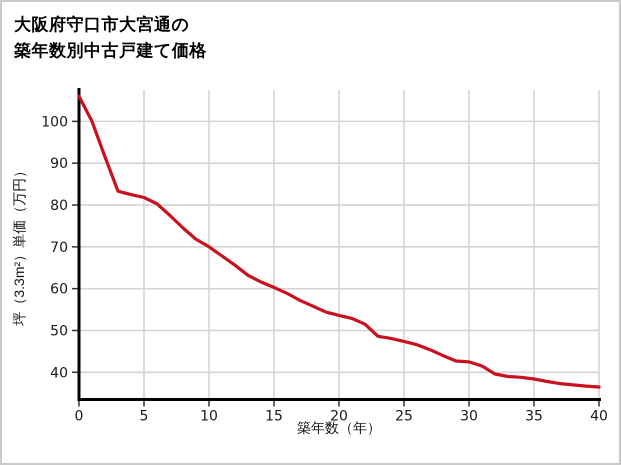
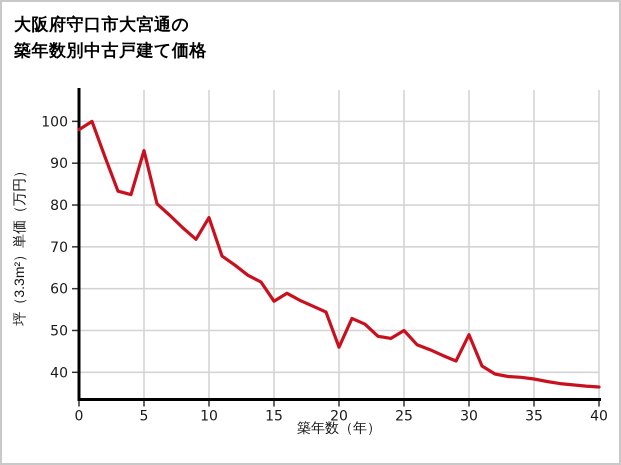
0: 106 -> 98
5: 82 -> 93
10: 70 -> 77
15: 60 -> 57
20: 54 -> 46
25: 47 -> 50
30: 42 -> 49
